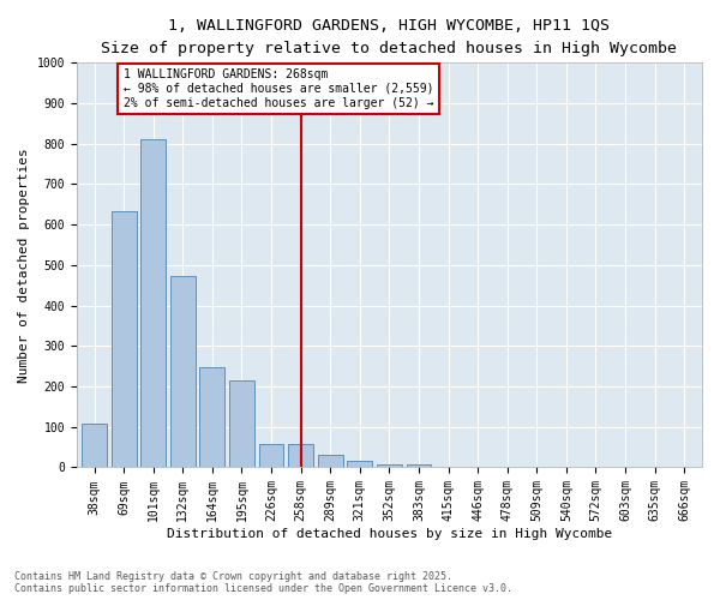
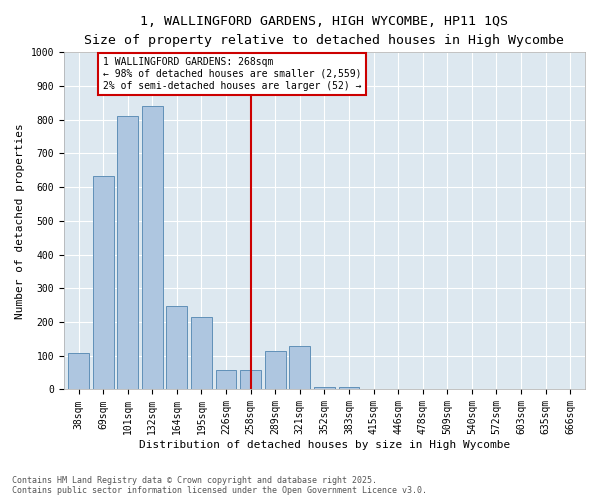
132sqm: 473 -> 840
289sqm: 30 -> 115
321sqm: 17 -> 130
